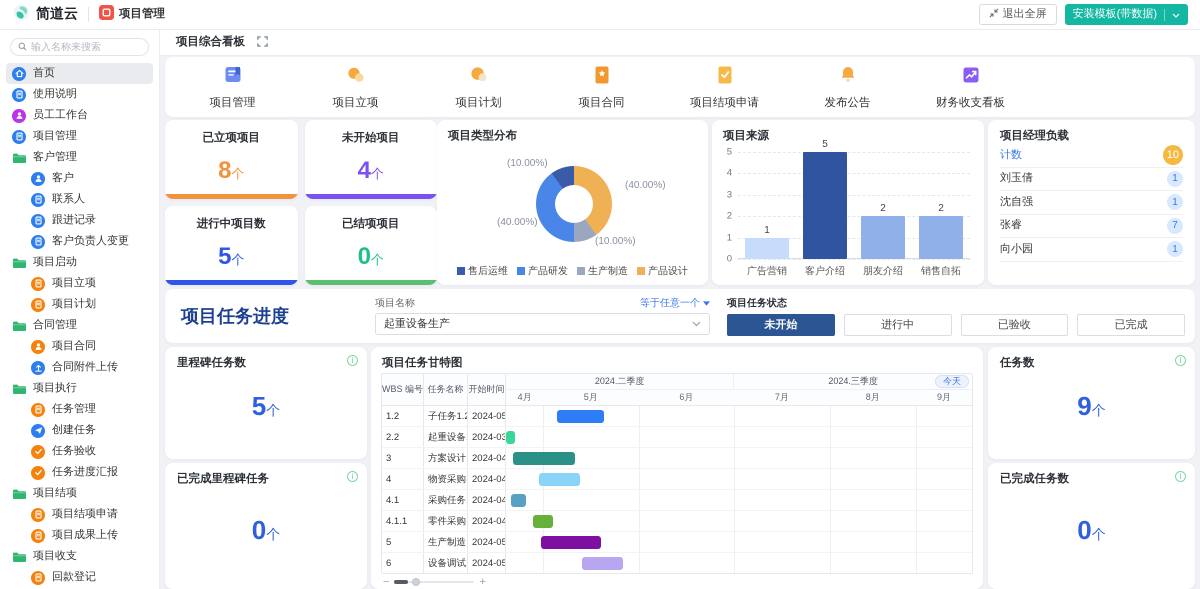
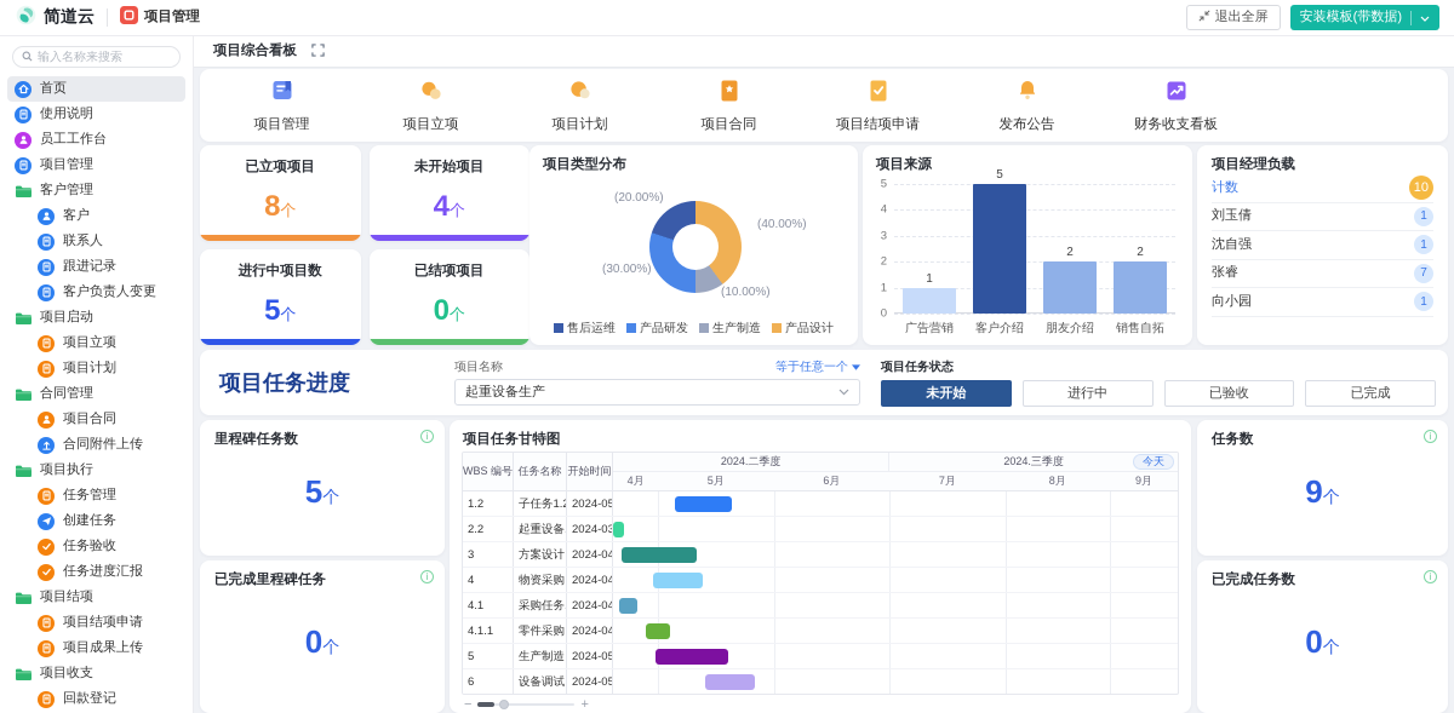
项目类型分布/售后运维: 10.00% -> 20.00%
项目类型分布/产品研发: 40.00% -> 30.00%
